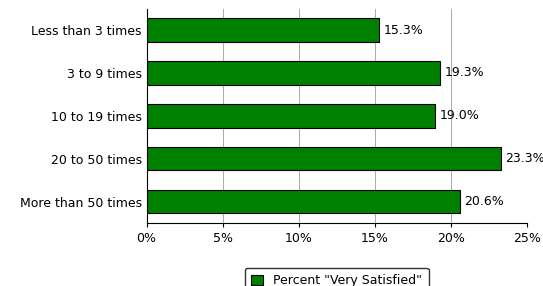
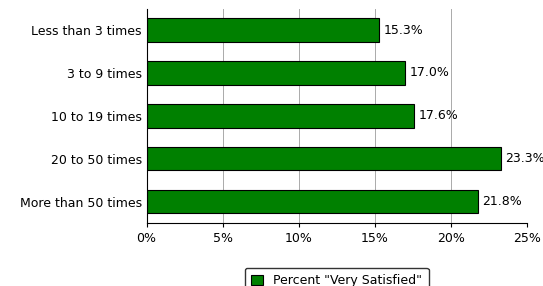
3 to 9 times: 19.3% -> 17.0%
10 to 19 times: 19.0% -> 17.6%
More than 50 times: 20.6% -> 21.8%
